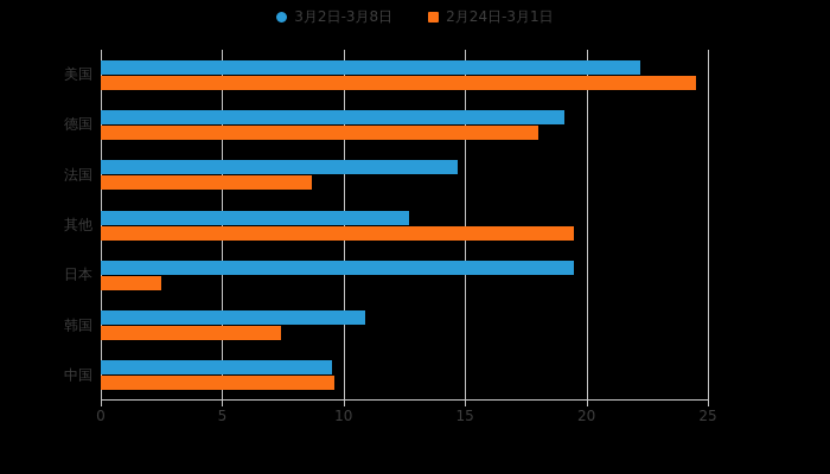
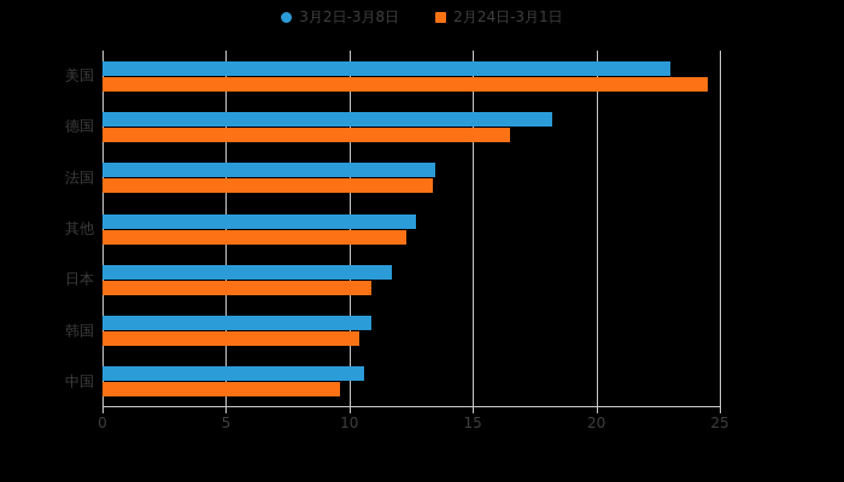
3月2日-3月8日/美国: 22.2 -> 23.0
3月2日-3月8日/德国: 19.1 -> 18.2
2月24日-3月1日/德国: 18.0 -> 16.5
3月2日-3月8日/法国: 14.7 -> 13.5
2月24日-3月1日/法国: 8.7 -> 13.4
2月24日-3月1日/其他: 19.5 -> 12.3
3月2日-3月8日/日本: 19.5 -> 11.7
2月24日-3月1日/日本: 2.5 -> 10.9
2月24日-3月1日/韩国: 7.4 -> 10.4
3月2日-3月8日/中国: 9.5 -> 10.6
